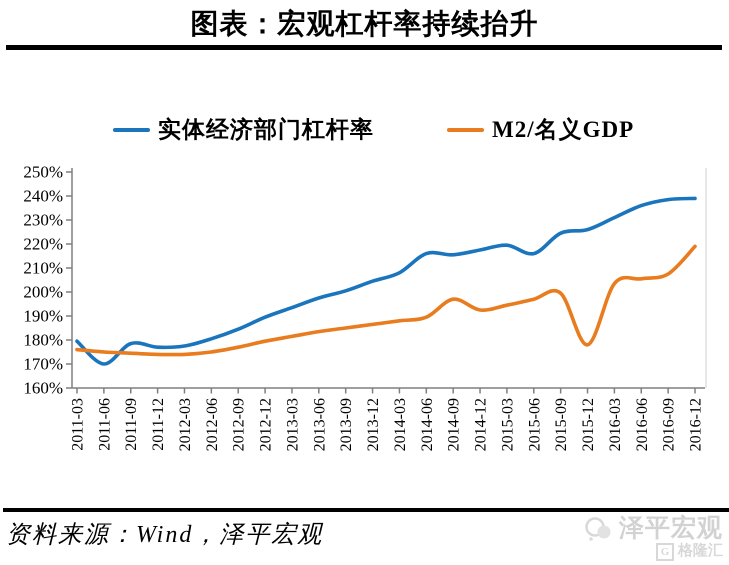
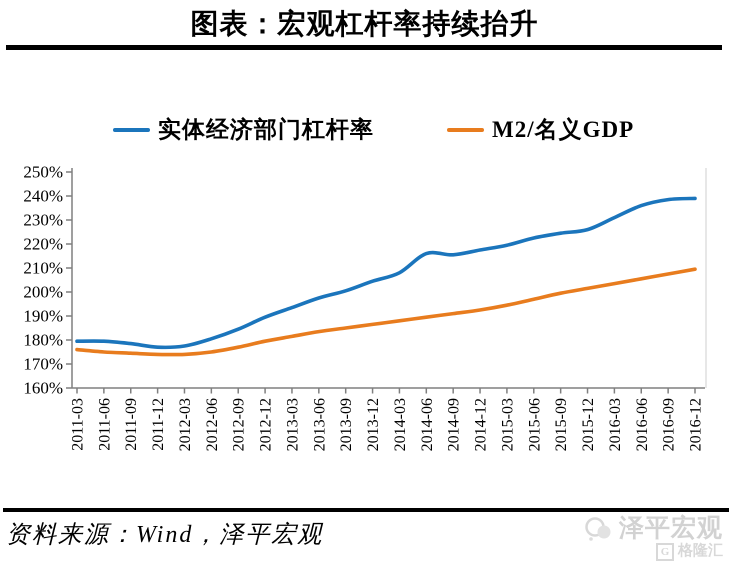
实体经济部门杠杆率/2011-06: 170% -> 180%
M2/名义GDP/2014-09: 197% -> 191%
实体经济部门杠杆率/2015-06: 216% -> 222%
M2/名义GDP/2015-12: 178% -> 202%
M2/名义GDP/2016-12: 219% -> 210%
